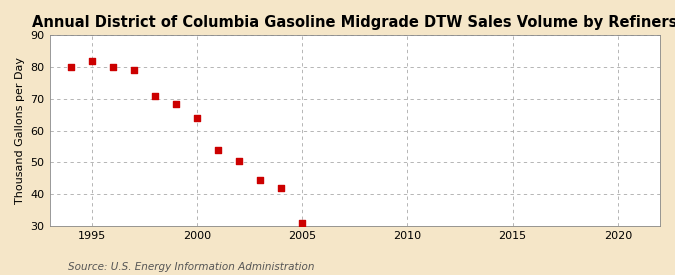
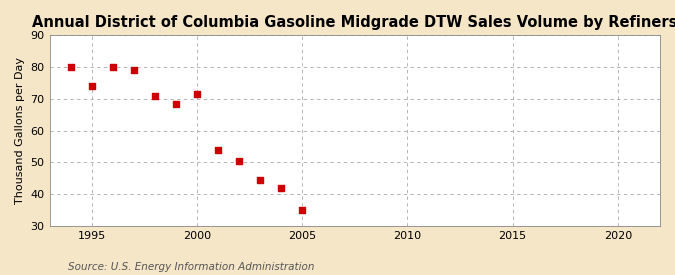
1995: 82.0 -> 74.0
2000: 64.0 -> 71.5
2005: 31.0 -> 35.0
